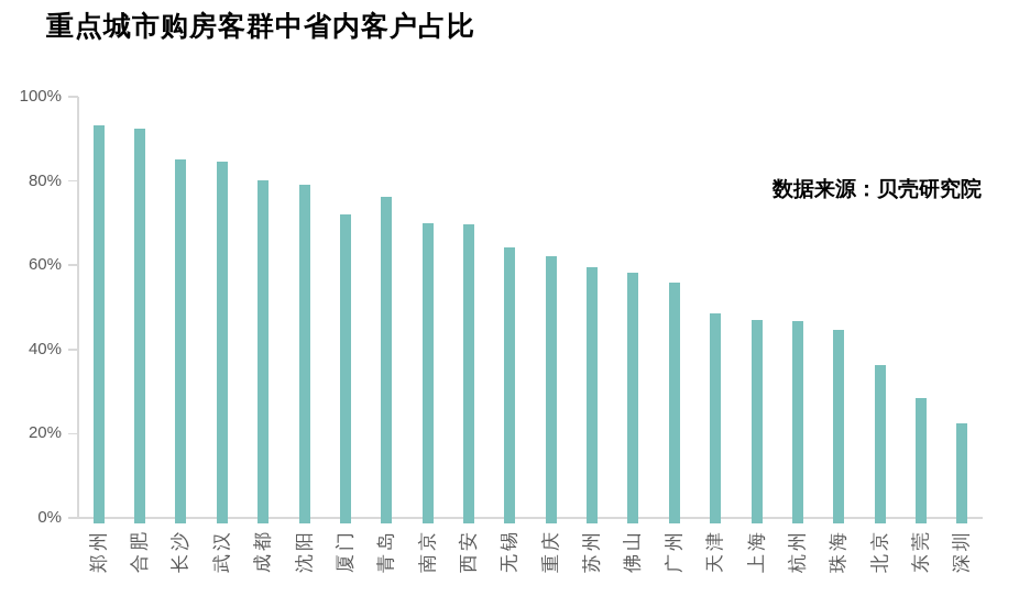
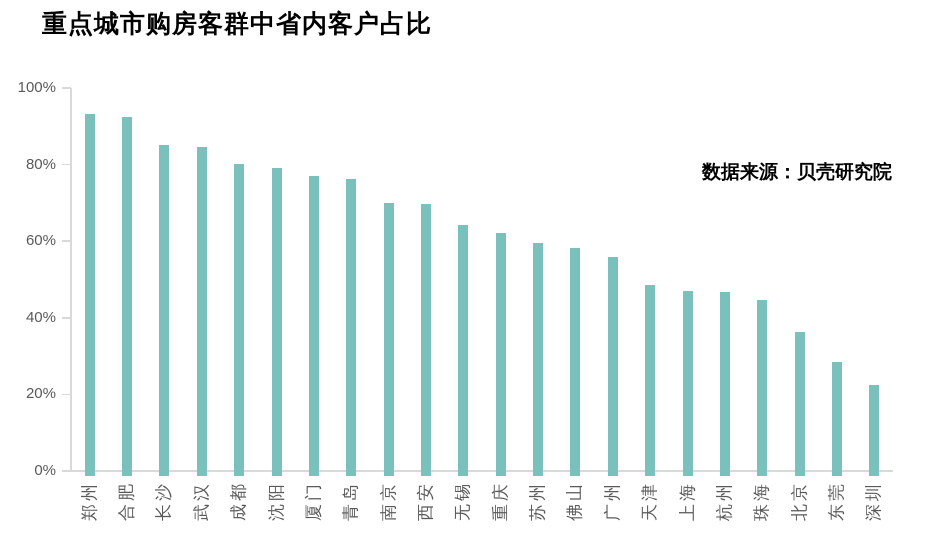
厦门: 72% -> 77%
